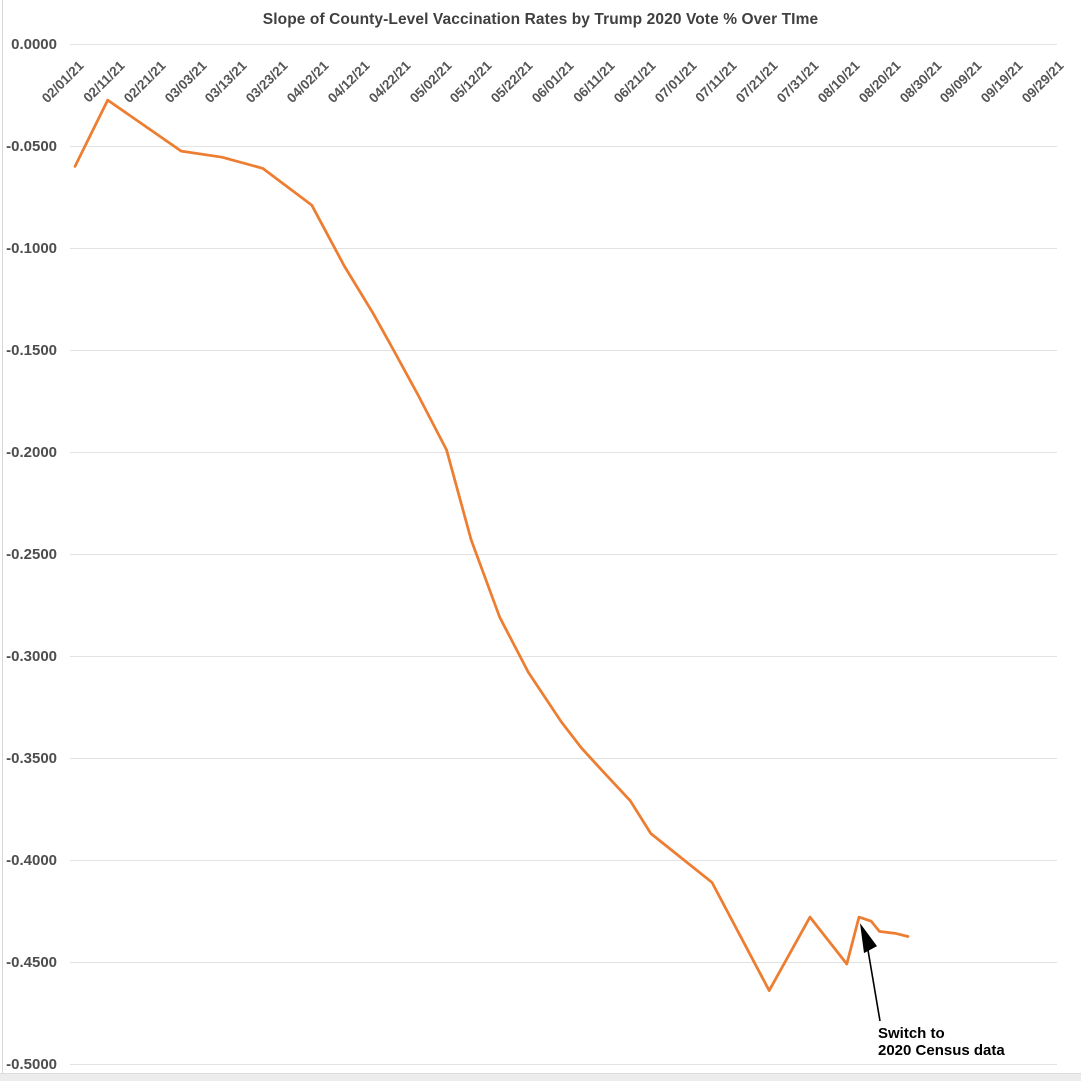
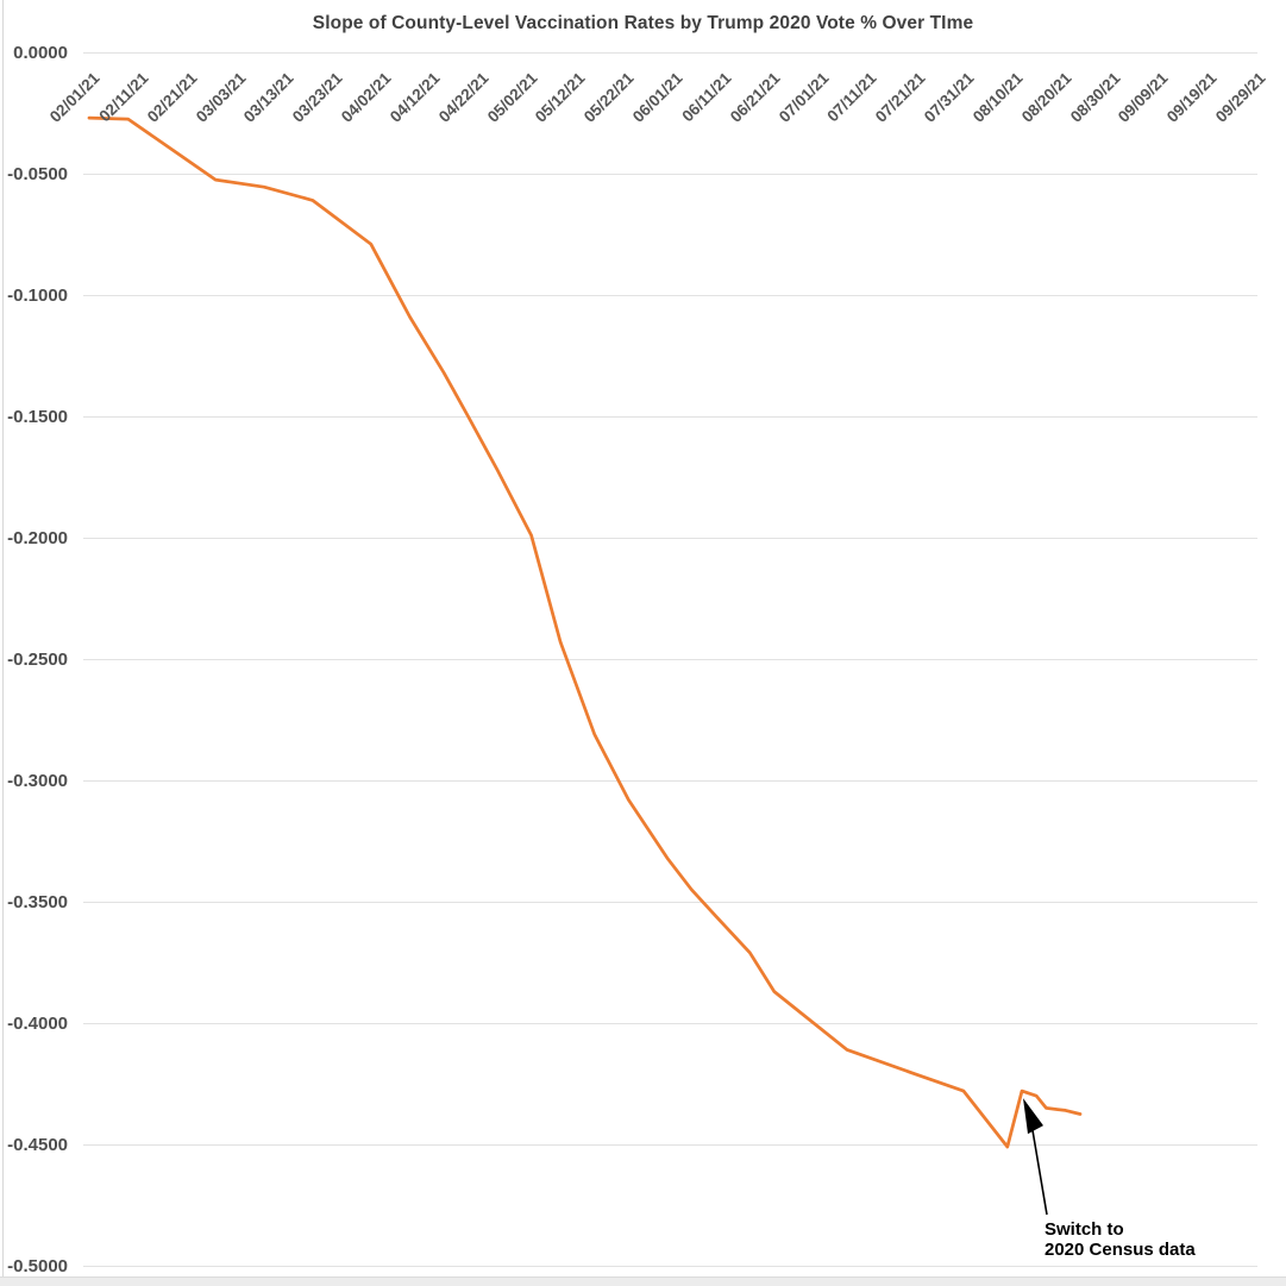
02/01/21: -0.060 -> -0.027
07/21/21: -0.464 -> -0.421
